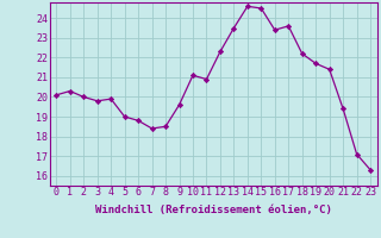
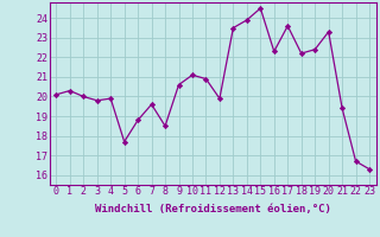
5: 19.0 -> 17.7
7: 18.4 -> 19.6
9: 19.6 -> 20.6
12: 22.3 -> 19.9
14: 24.6 -> 23.9
16: 23.4 -> 22.3
19: 21.7 -> 22.4
20: 21.4 -> 23.3
22: 17.1 -> 16.7
